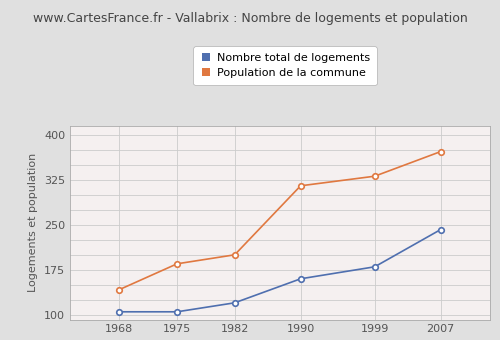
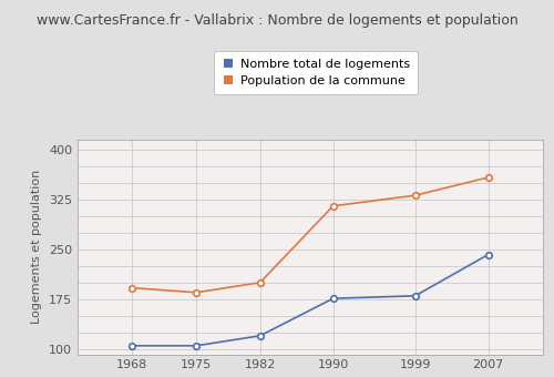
Population de la commune/1968: 142 -> 192
Nombre total de logements/1990: 160 -> 176
Population de la commune/2007: 372 -> 358
